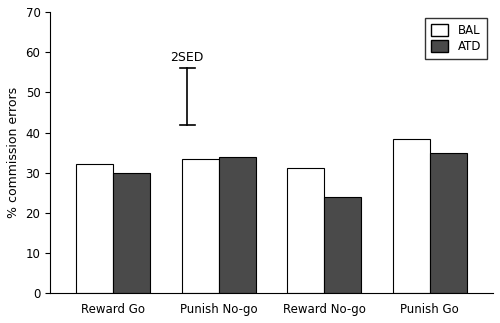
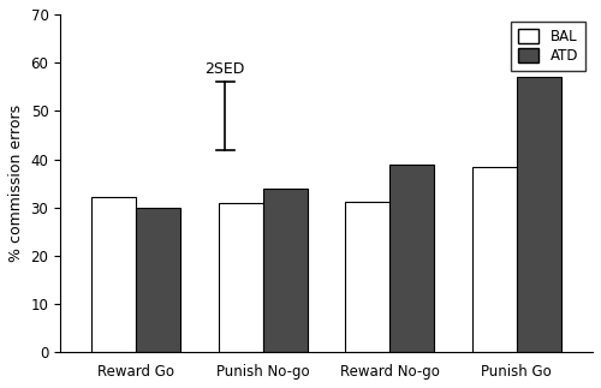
BAL/Punish No-go: 33.5 -> 31.0
ATD/Reward No-go: 24 -> 39
ATD/Punish Go: 35 -> 57
